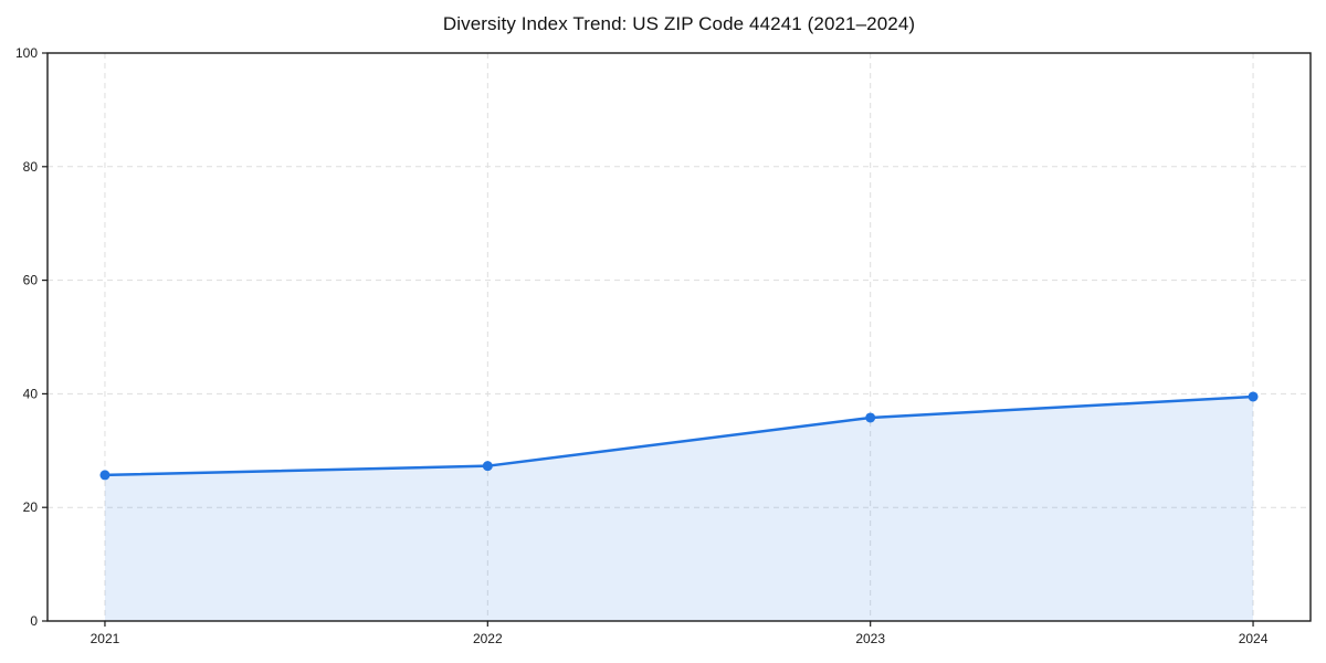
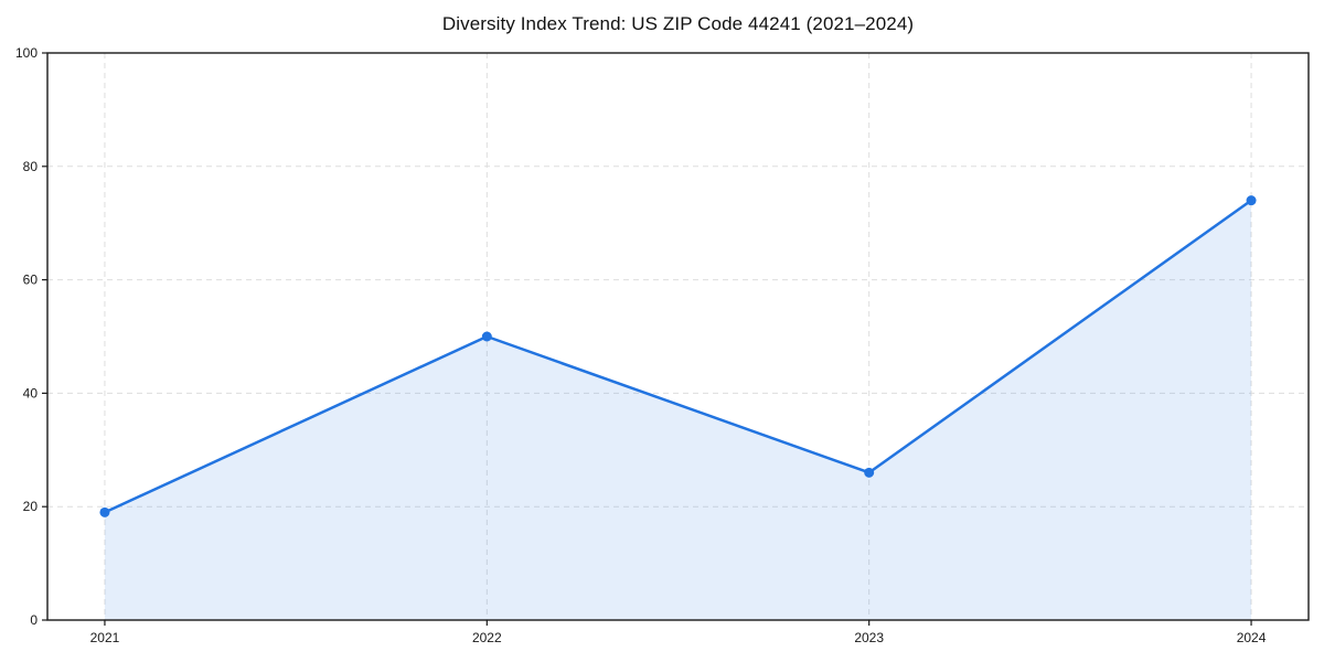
2021: 26 -> 19
2022: 27 -> 50
2023: 36 -> 26
2024: 40 -> 74
